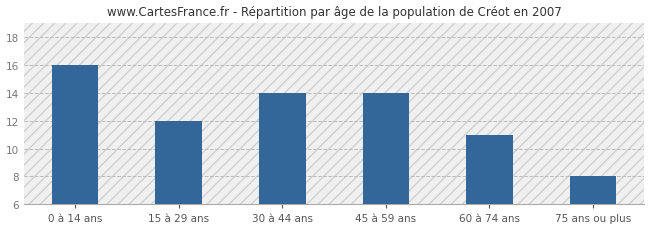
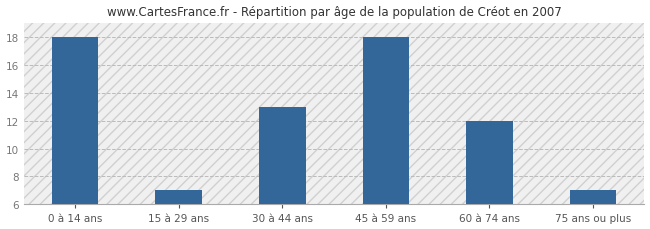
0 à 14 ans: 16 -> 18
15 à 29 ans: 12 -> 7
30 à 44 ans: 14 -> 13
45 à 59 ans: 14 -> 18
60 à 74 ans: 11 -> 12
75 ans ou plus: 8 -> 7
